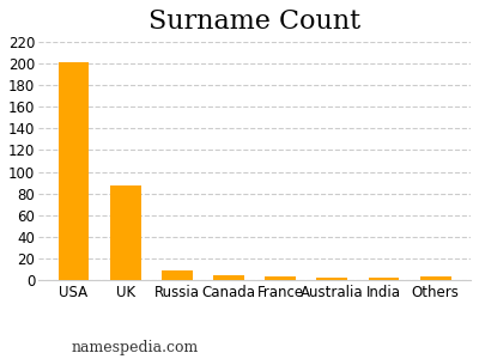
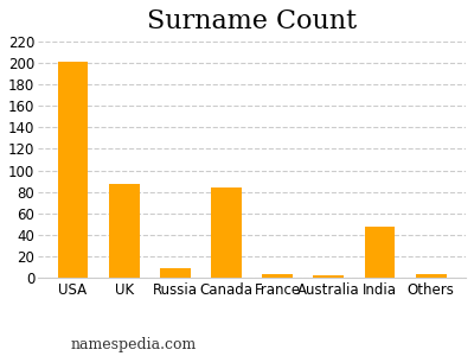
Canada: 4 -> 84
India: 2 -> 48
